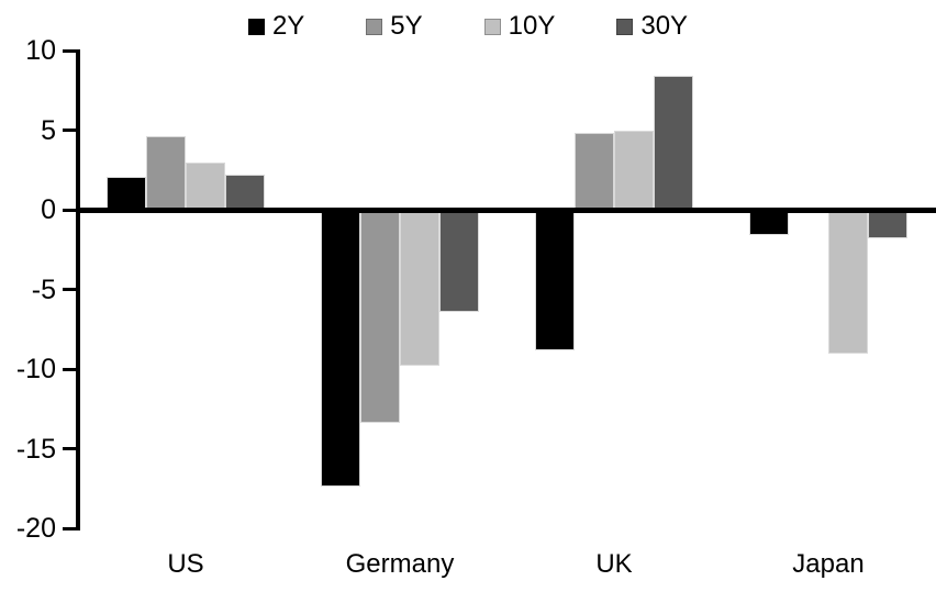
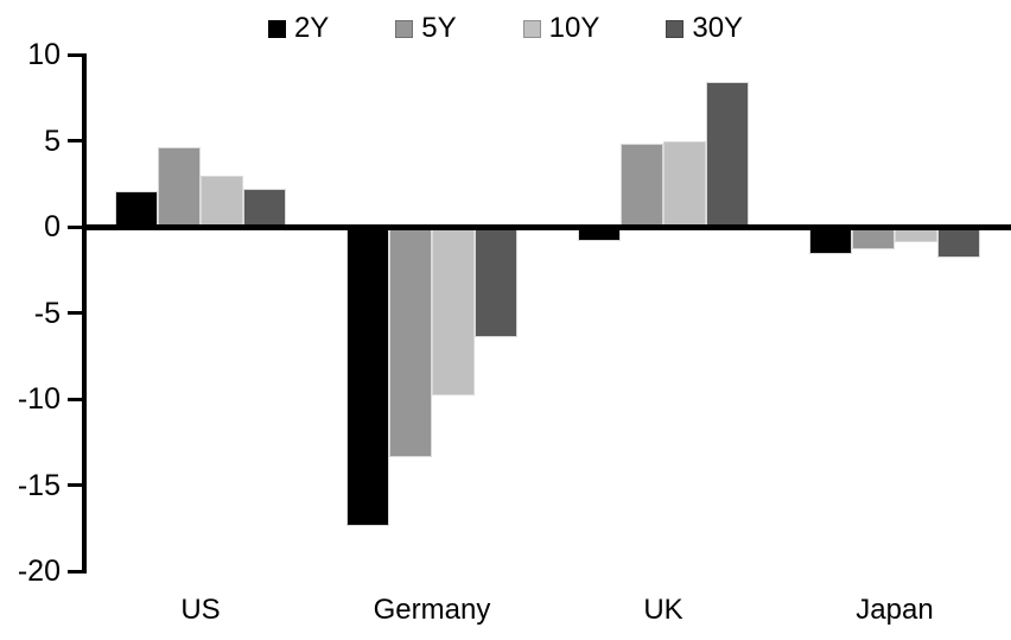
2Y/UK: -8.8 -> -0.8
5Y/Japan: -0.1 -> -1.3
10Y/Japan: -9.0 -> -0.9
